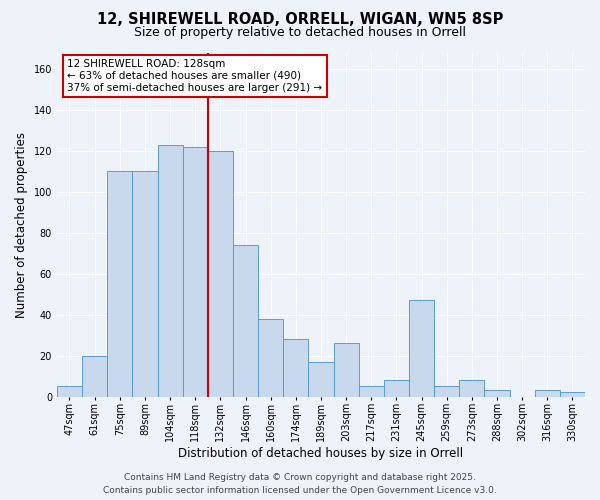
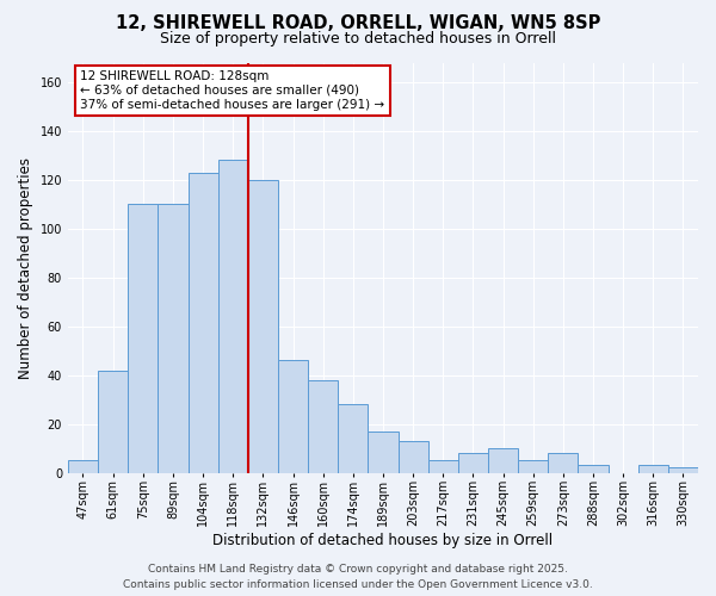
61sqm: 20 -> 42
118sqm: 122 -> 128
146sqm: 74 -> 46
203sqm: 26 -> 13
245sqm: 47 -> 10
